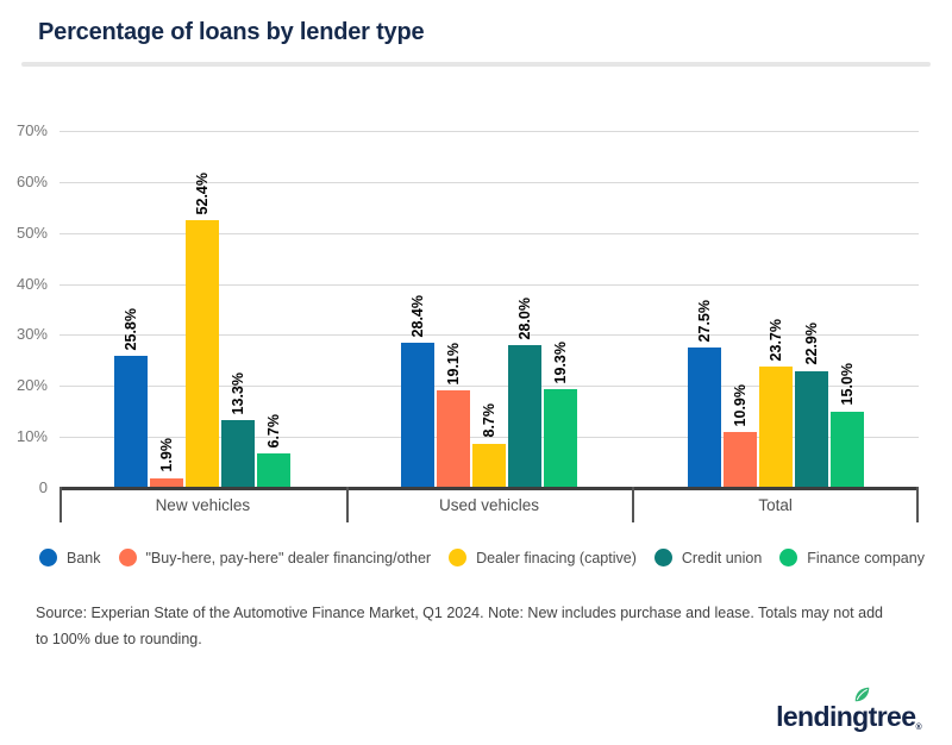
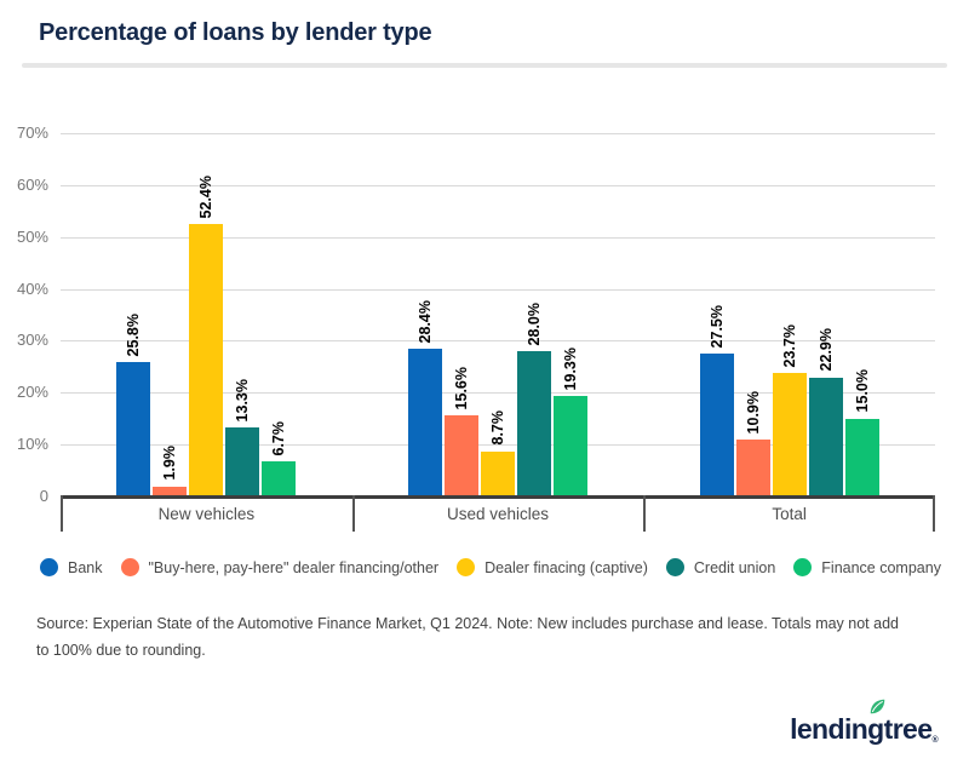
"Buy-here, pay-here" dealer financing/other/Used vehicles: 19.1% -> 15.6%
